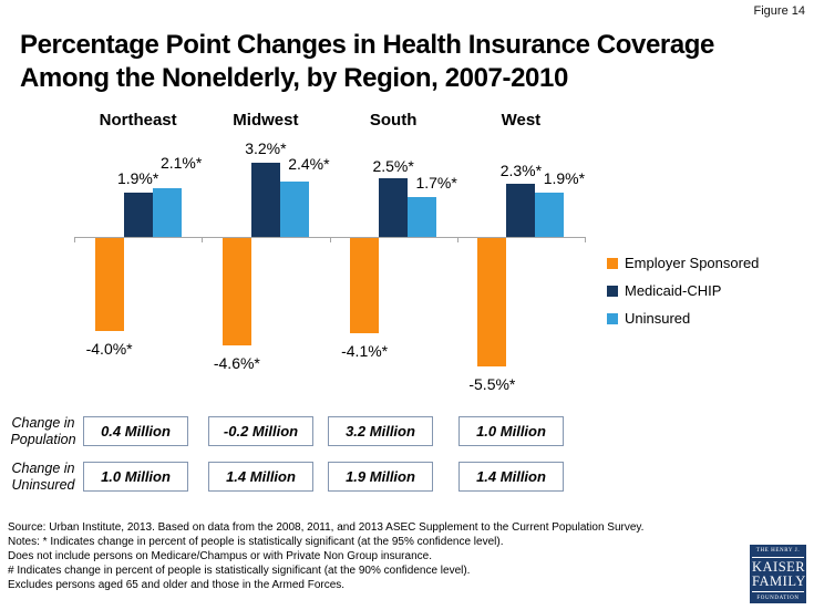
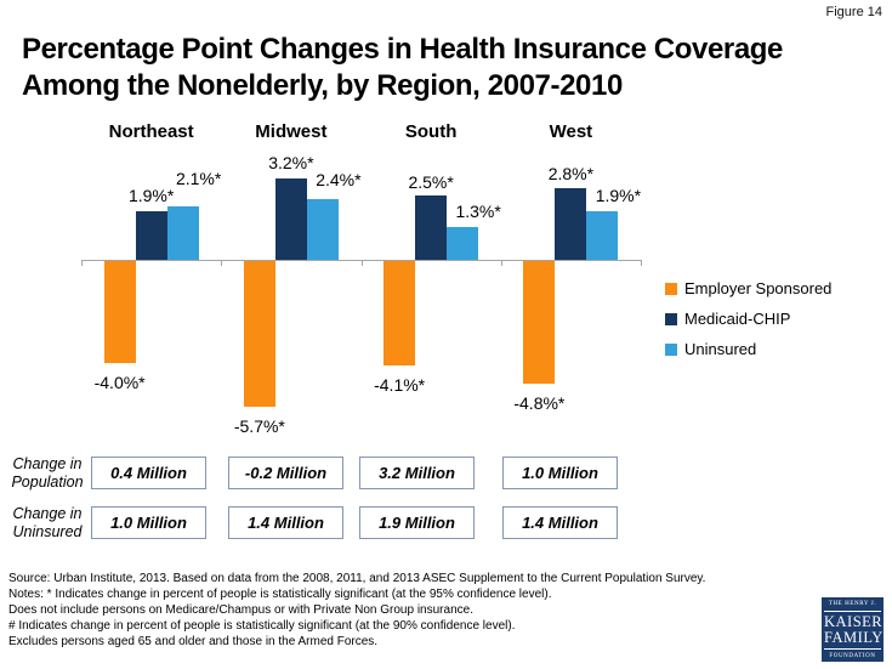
Employer Sponsored/Midwest: -4.6 -> -5.7
Uninsured/South: 1.7 -> 1.3
Employer Sponsored/West: -5.5 -> -4.8
Medicaid-CHIP/West: 2.3 -> 2.8
